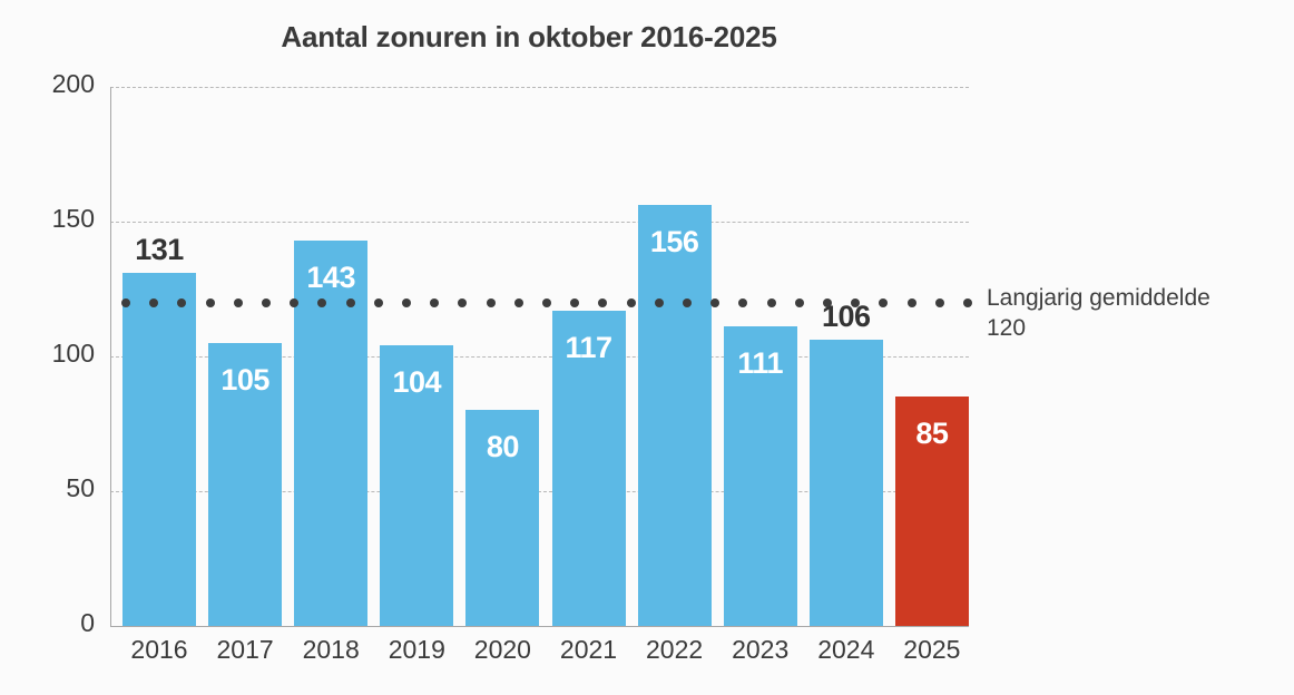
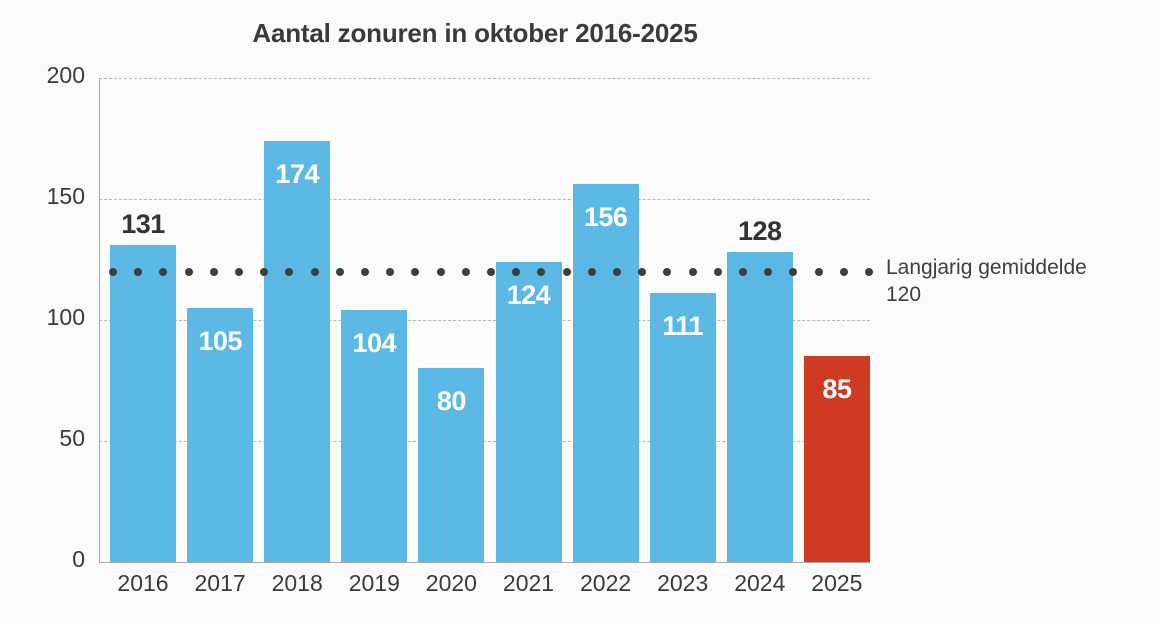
2018: 143 -> 174
2021: 117 -> 124
2024: 106 -> 128
